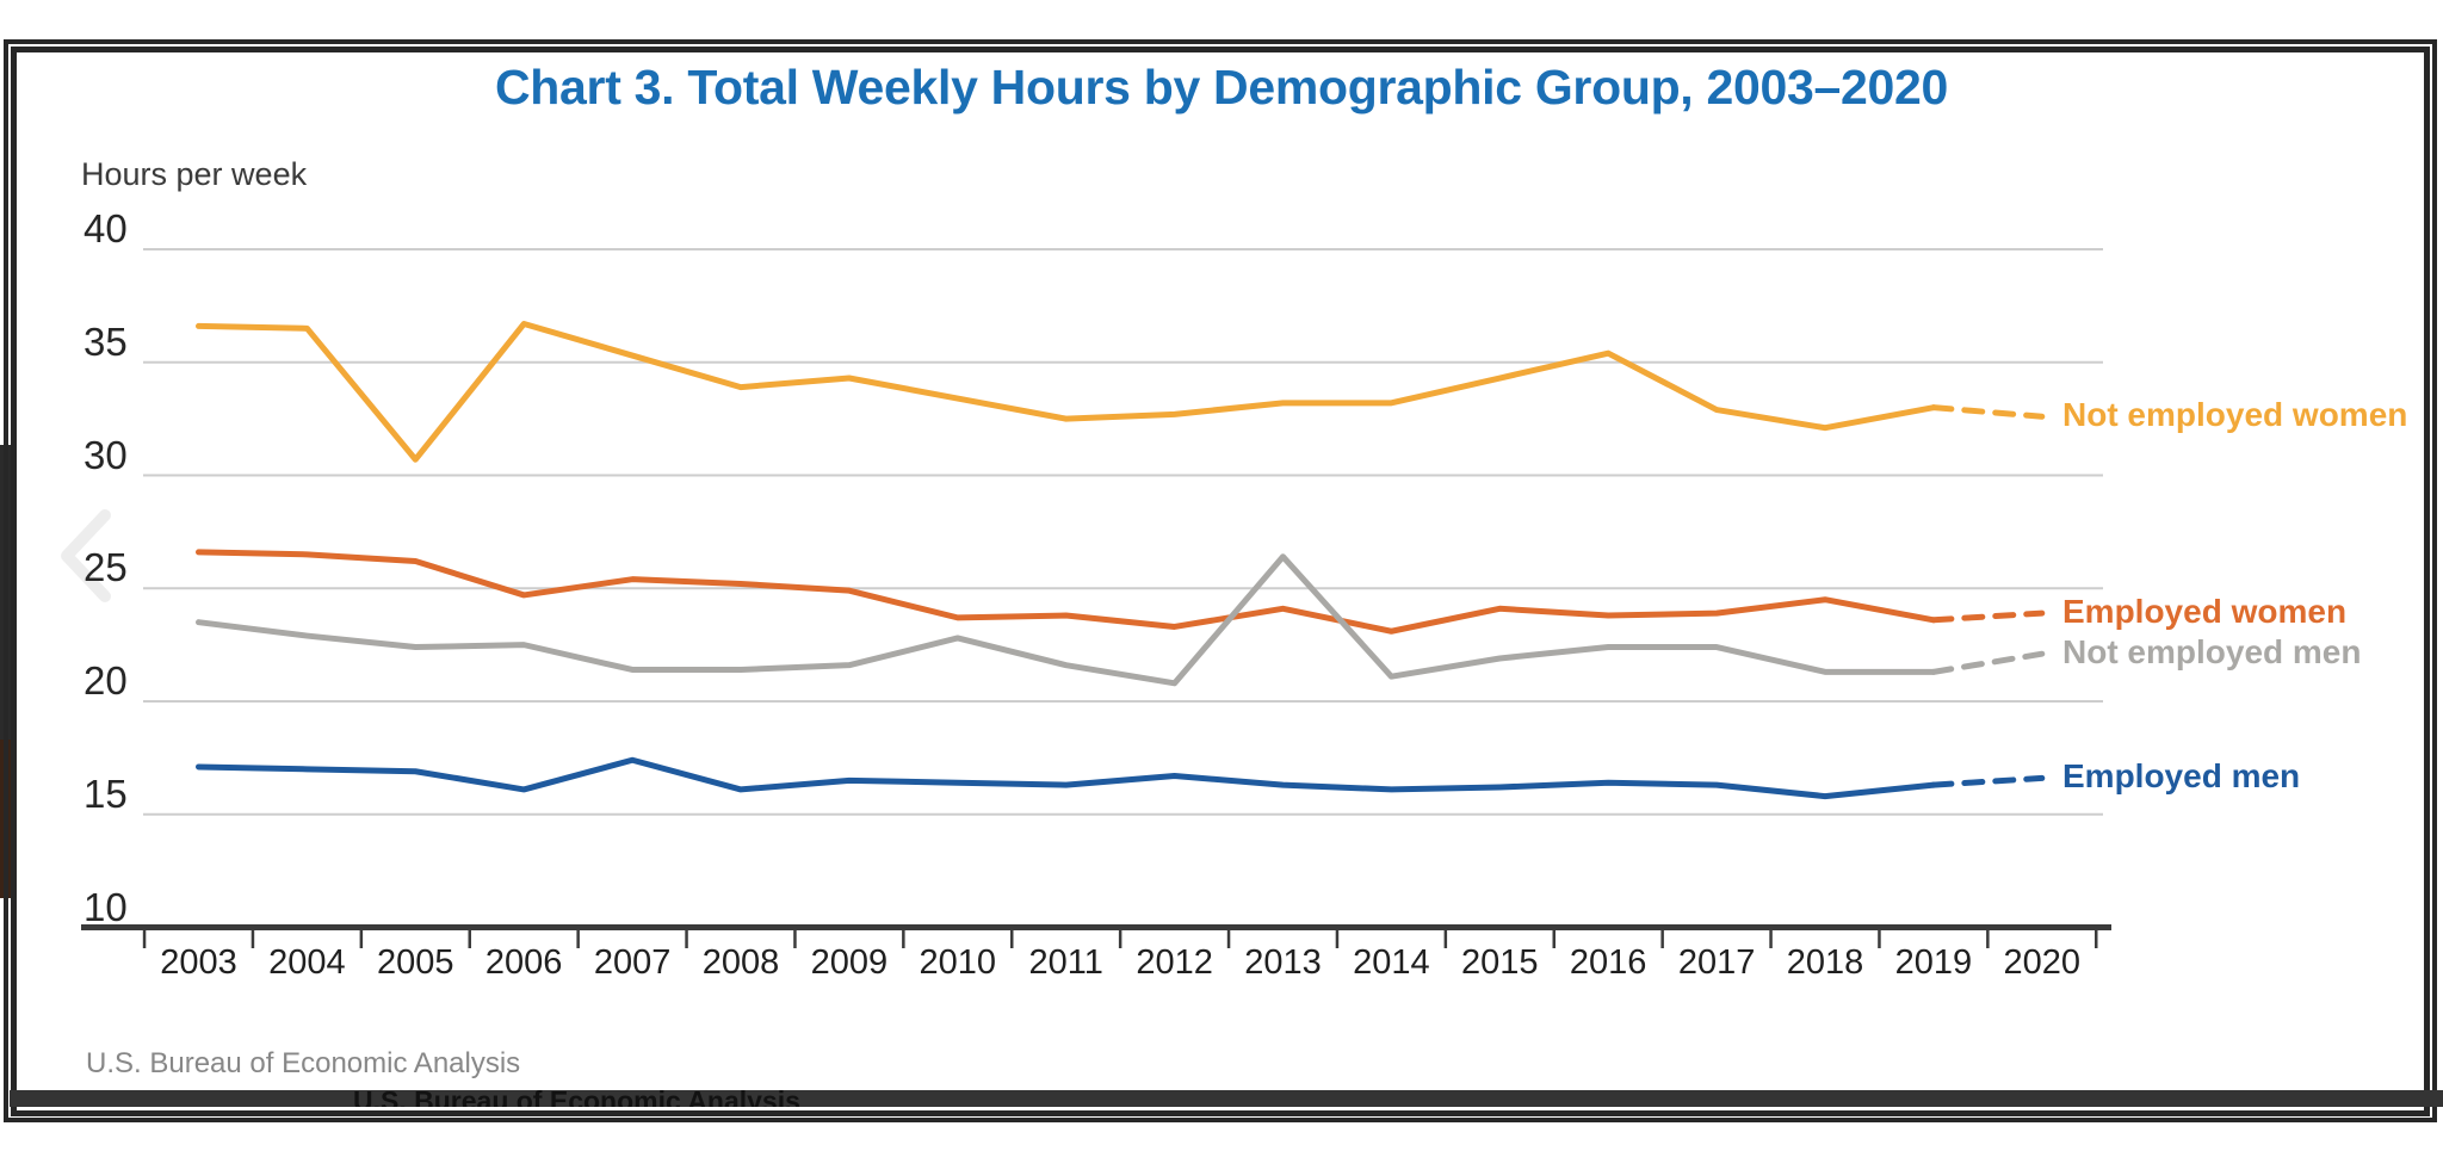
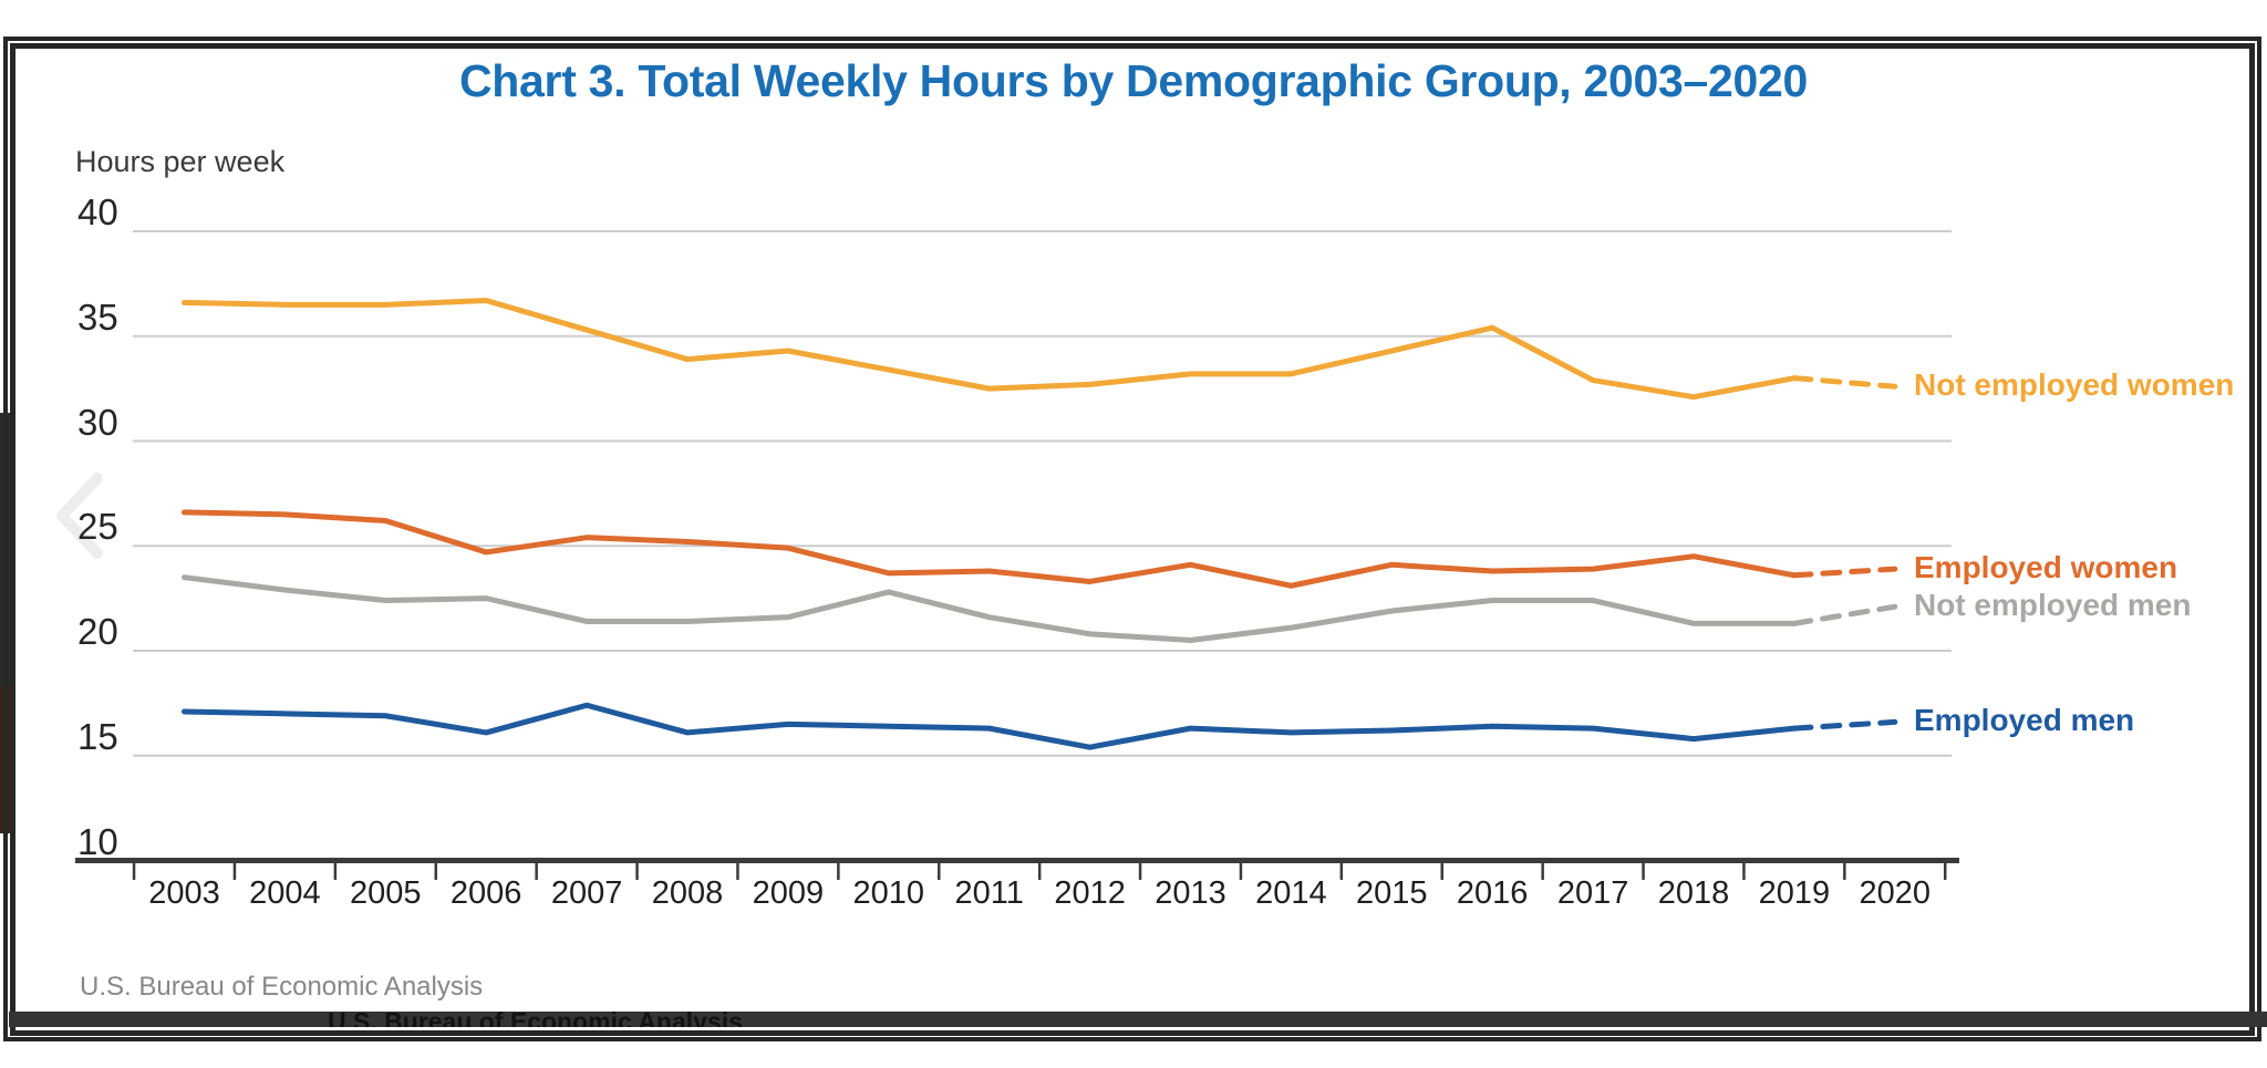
Not employed women/2005: 30.7 -> 36.5
Employed men/2012: 16.7 -> 15.4
Not employed men/2013: 26.4 -> 20.5
